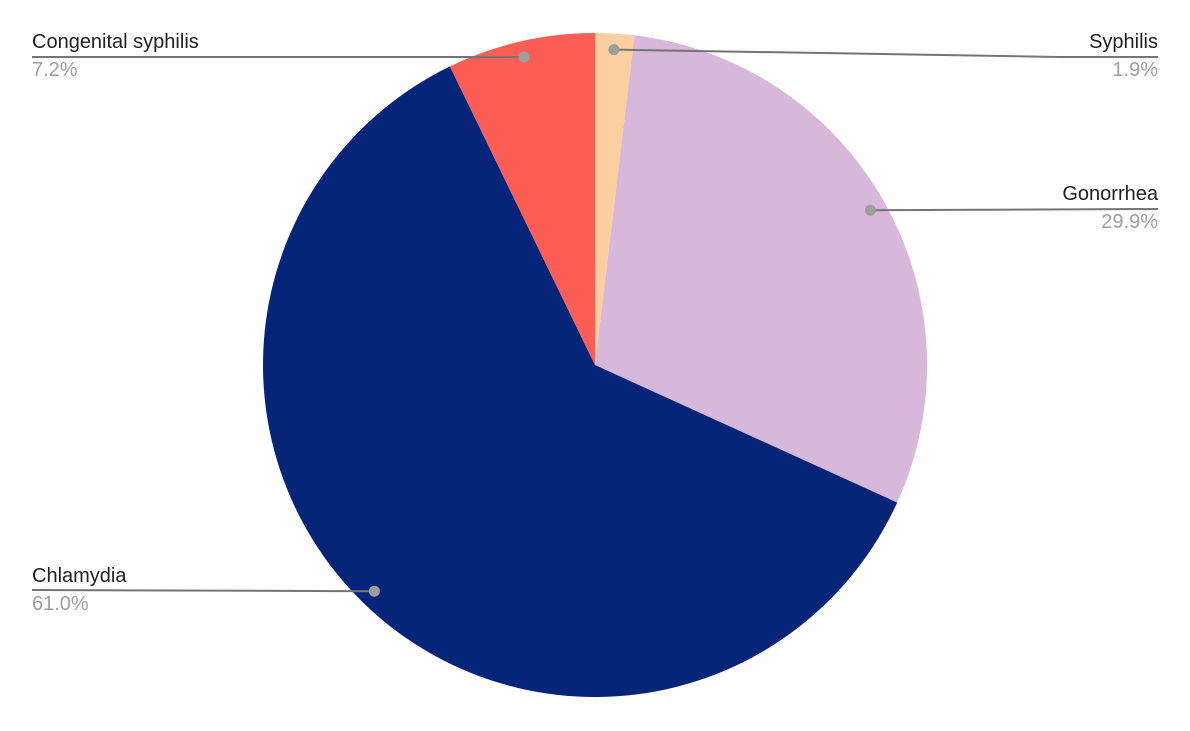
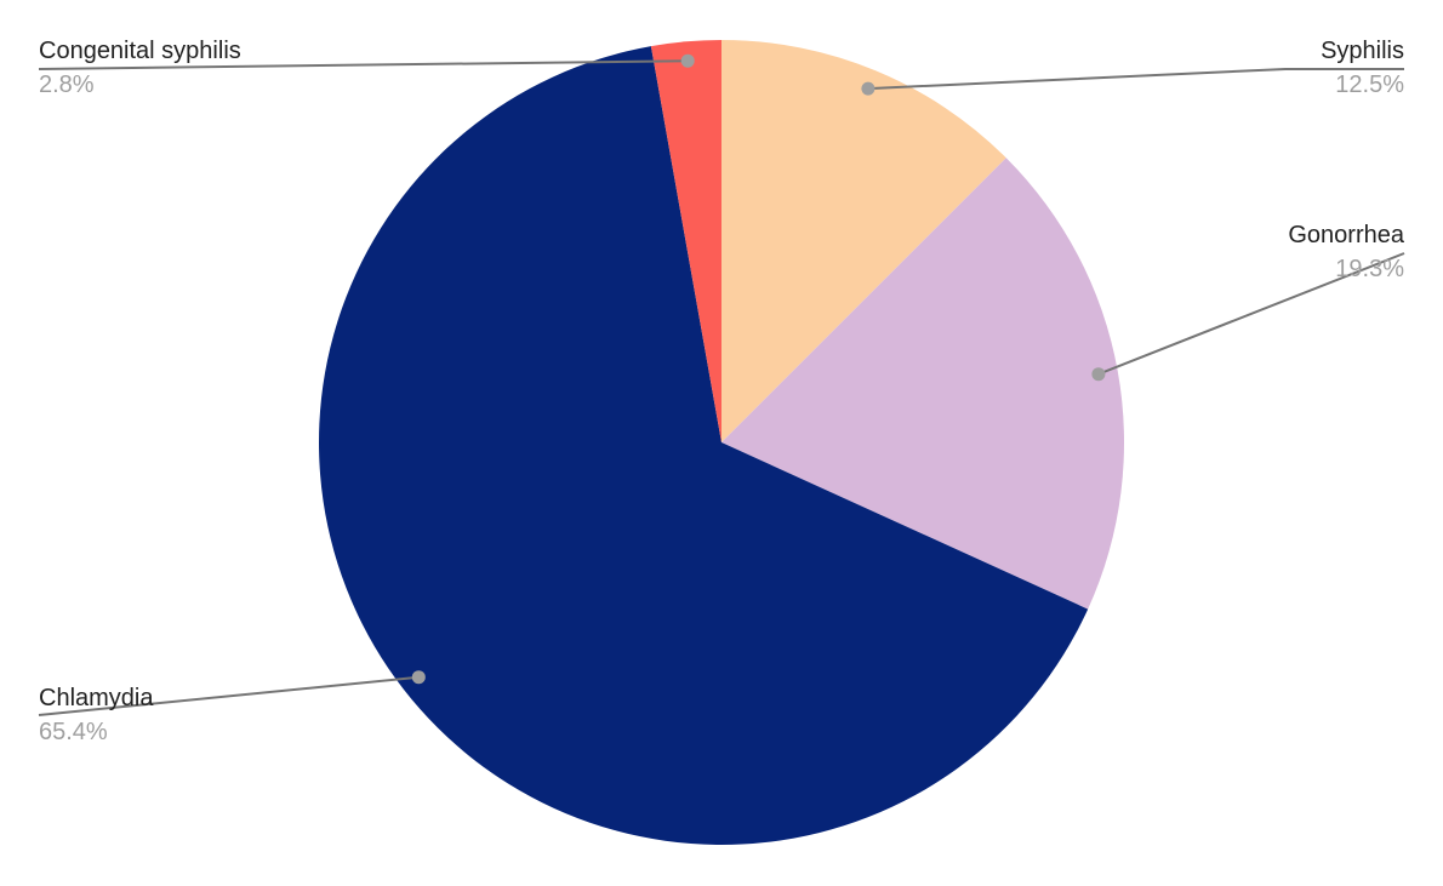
Syphilis: 1.9% -> 12.5%
Gonorrhea: 29.9% -> 19.3%
Chlamydia: 61.0% -> 65.4%
Congenital syphilis: 7.2% -> 2.8%
